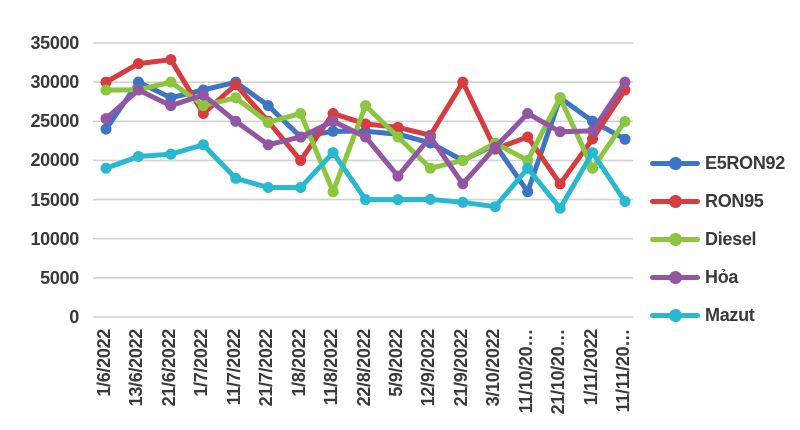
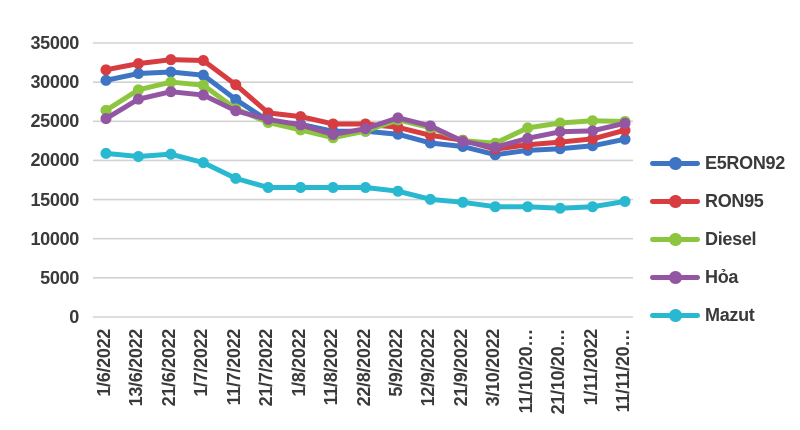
E5RON92/1/6/2022: 24000 -> 30000
RON95/1/6/2022: 30000 -> 32000
Diesel/1/6/2022: 29000 -> 26000
Mazut/1/6/2022: 19000 -> 21000
E5RON92/13/6/2022: 30000 -> 31000
Hỏa/13/6/2022: 29000 -> 28000
E5RON92/21/6/2022: 28000 -> 31000
Hỏa/21/6/2022: 27000 -> 29000
E5RON92/1/7/2022: 29000 -> 31000
RON95/1/7/2022: 26000 -> 33000
Diesel/1/7/2022: 27000 -> 30000
Mazut/1/7/2022: 22000 -> 20000
E5RON92/11/7/2022: 30000 -> 28000
Diesel/11/7/2022: 28000 -> 27000
Hỏa/11/7/2022: 25000 -> 26000
E5RON92/21/7/2022: 27000 -> 25000
RON95/21/7/2022: 25000 -> 26000
Hỏa/21/7/2022: 22000 -> 25000
E5RON92/1/8/2022: 23000 -> 25000
RON95/1/8/2022: 20000 -> 26000
Diesel/1/8/2022: 26000 -> 24000
Hỏa/1/8/2022: 23000 -> 25000
RON95/11/8/2022: 26000 -> 25000
Diesel/11/8/2022: 16000 -> 23000
Hỏa/11/8/2022: 25000 -> 23000
Mazut/11/8/2022: 21000 -> 17000
Diesel/22/8/2022: 27000 -> 24000
Hỏa/22/8/2022: 23000 -> 24000
Mazut/22/8/2022: 15000 -> 17000
Diesel/5/9/2022: 23000 -> 25000
Hỏa/5/9/2022: 18000 -> 25000
Mazut/5/9/2022: 15000 -> 16000
Diesel/12/9/2022: 19000 -> 24000
Hỏa/12/9/2022: 23000 -> 24000
E5RON92/21/9/2022: 20000 -> 22000
RON95/21/9/2022: 30000 -> 23000
Diesel/21/9/2022: 20000 -> 23000
Hỏa/21/9/2022: 17000 -> 22000
E5RON92/3/10/2022: 22000 -> 21000
E5RON92/11/10/20…: 16000 -> 21000
RON95/11/10/20…: 23000 -> 22000
Diesel/11/10/20…: 20000 -> 24000
Hỏa/11/10/20…: 26000 -> 23000
Mazut/11/10/20…: 19000 -> 14000
E5RON92/21/10/20…: 28000 -> 21000
RON95/21/10/20…: 17000 -> 22000
Diesel/21/10/20…: 28000 -> 25000
E5RON92/1/11/2022: 25000 -> 22000
Diesel/1/11/2022: 19000 -> 25000
Mazut/1/11/2022: 21000 -> 14000
RON95/11/11/20…: 29000 -> 24000
Hỏa/11/11/20…: 30000 -> 25000
